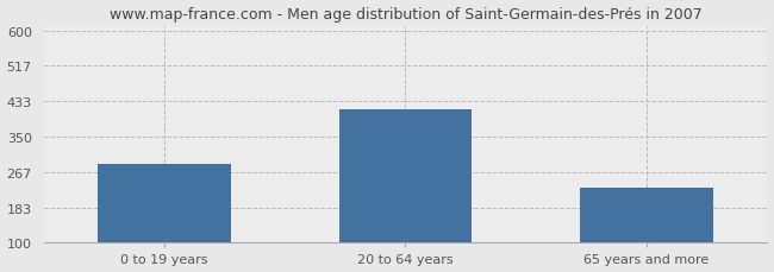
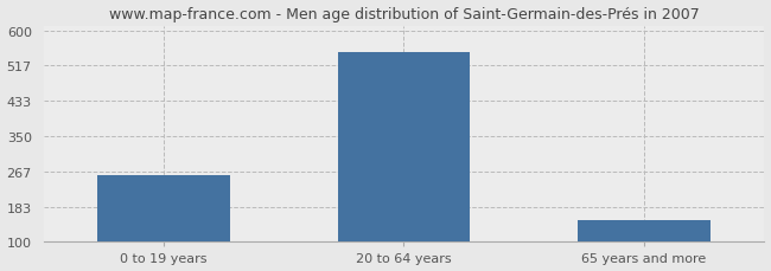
0 to 19 years: 285 -> 258
20 to 64 years: 415 -> 549
65 years and more: 230 -> 152
